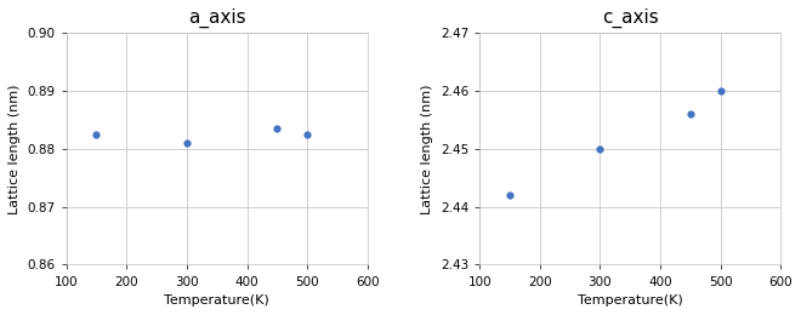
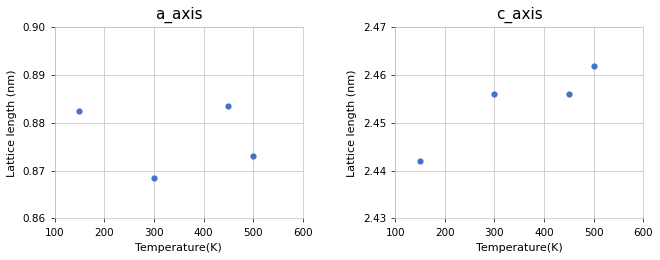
a_axis/300: 0.8810 -> 0.8685
a_axis/500: 0.8825 -> 0.8730
c_axis/300: 2.450 -> 2.456
c_axis/500: 2.460 -> 2.462
